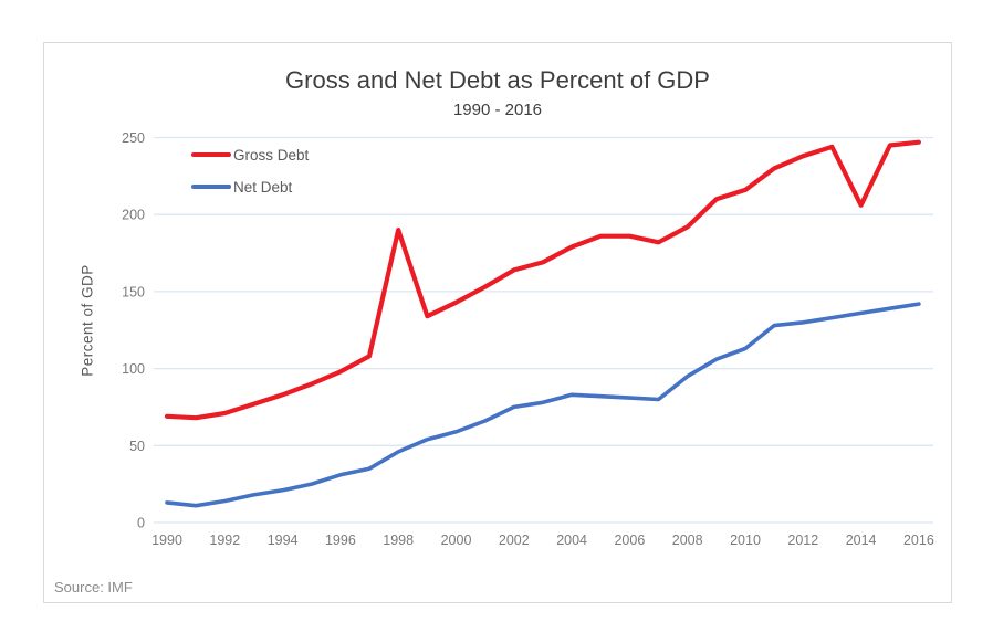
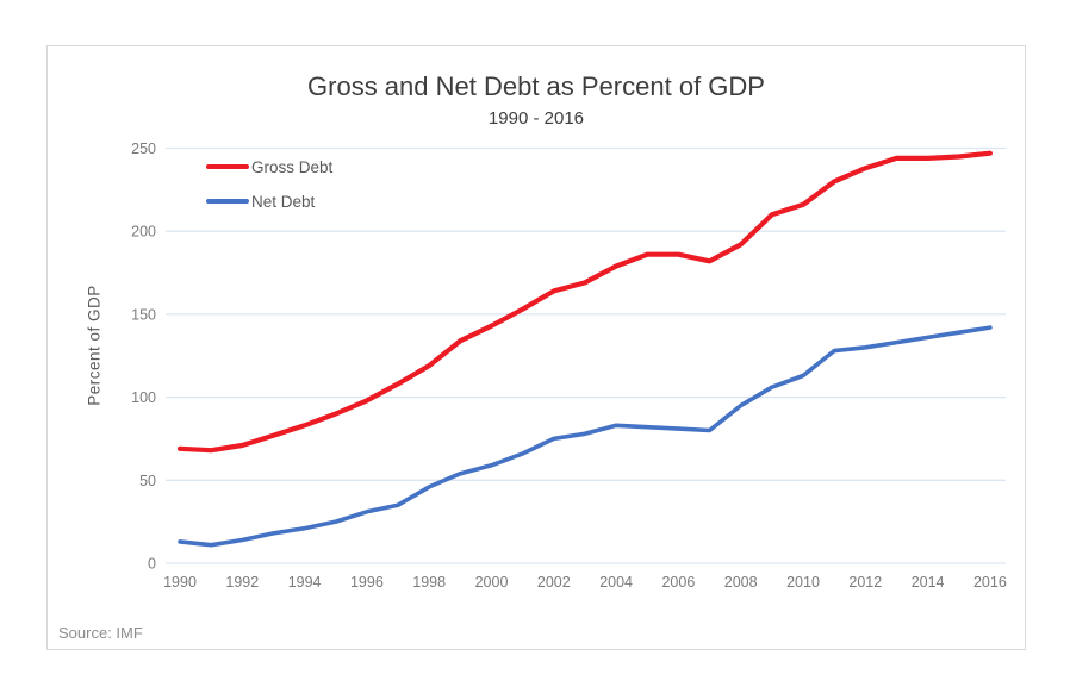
Gross Debt/1998: 190 -> 119
Gross Debt/2014: 206 -> 244
